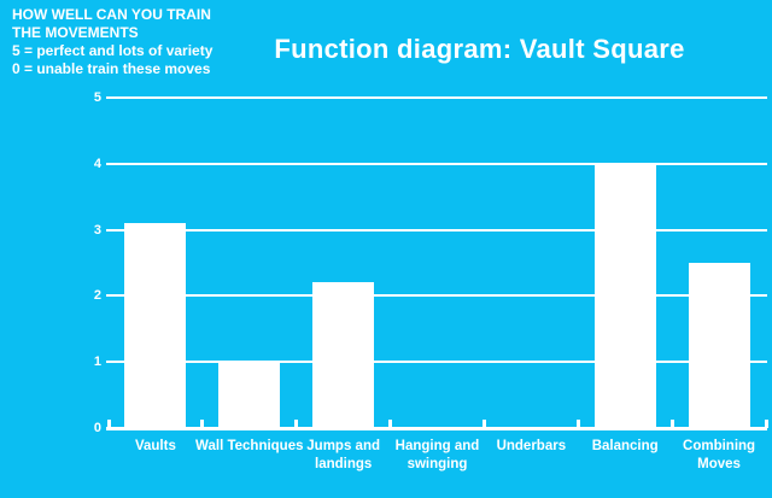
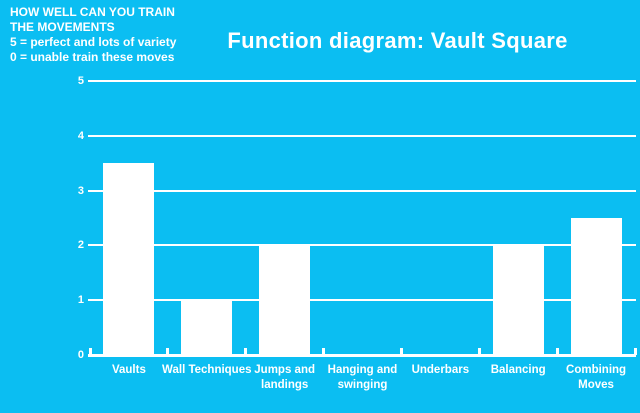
Vaults: 3.1 -> 3.5
Jumps and landings: 2.2 -> 2.0
Balancing: 4.0 -> 2.0
